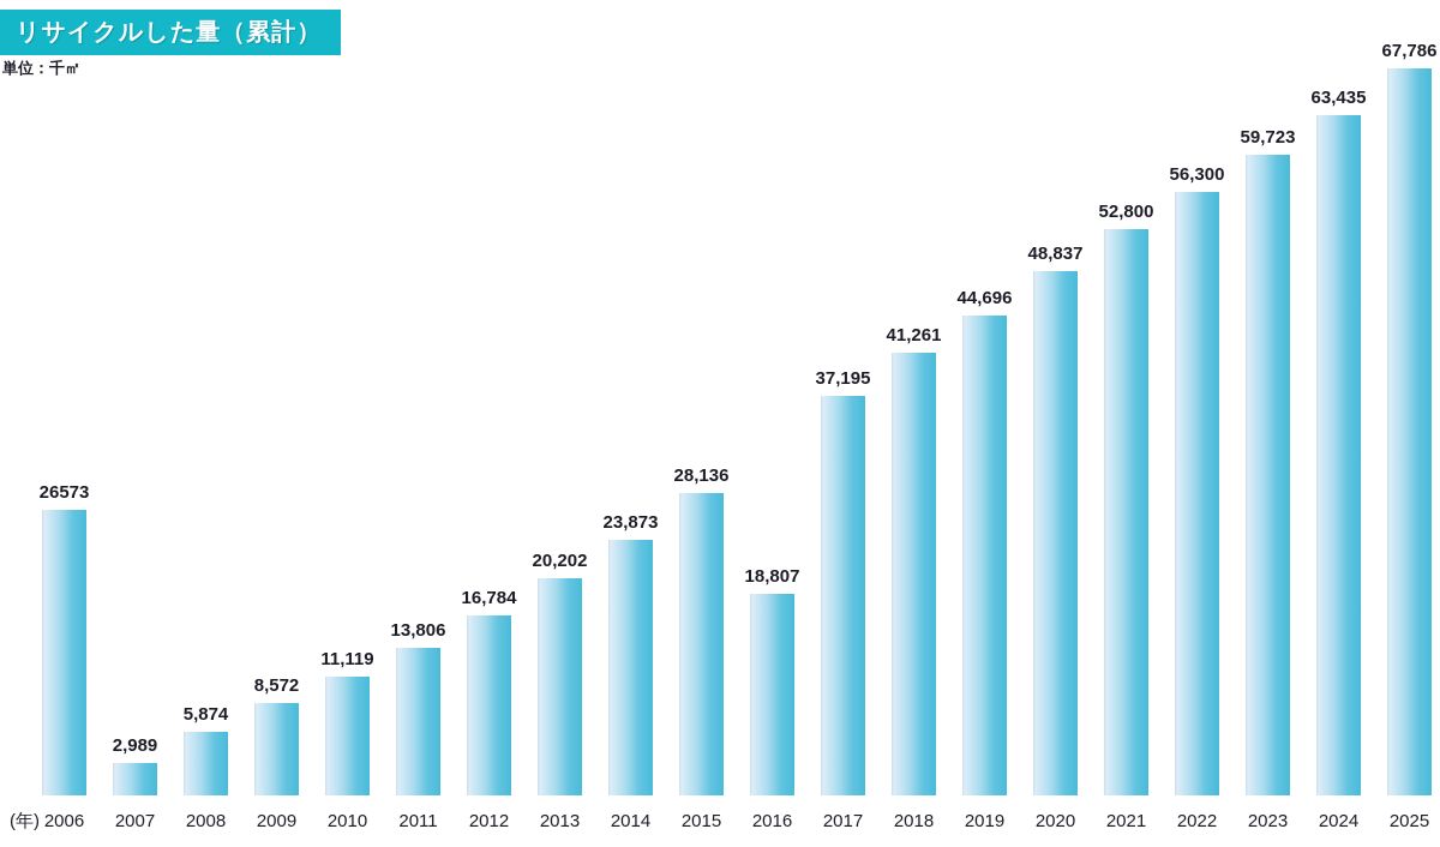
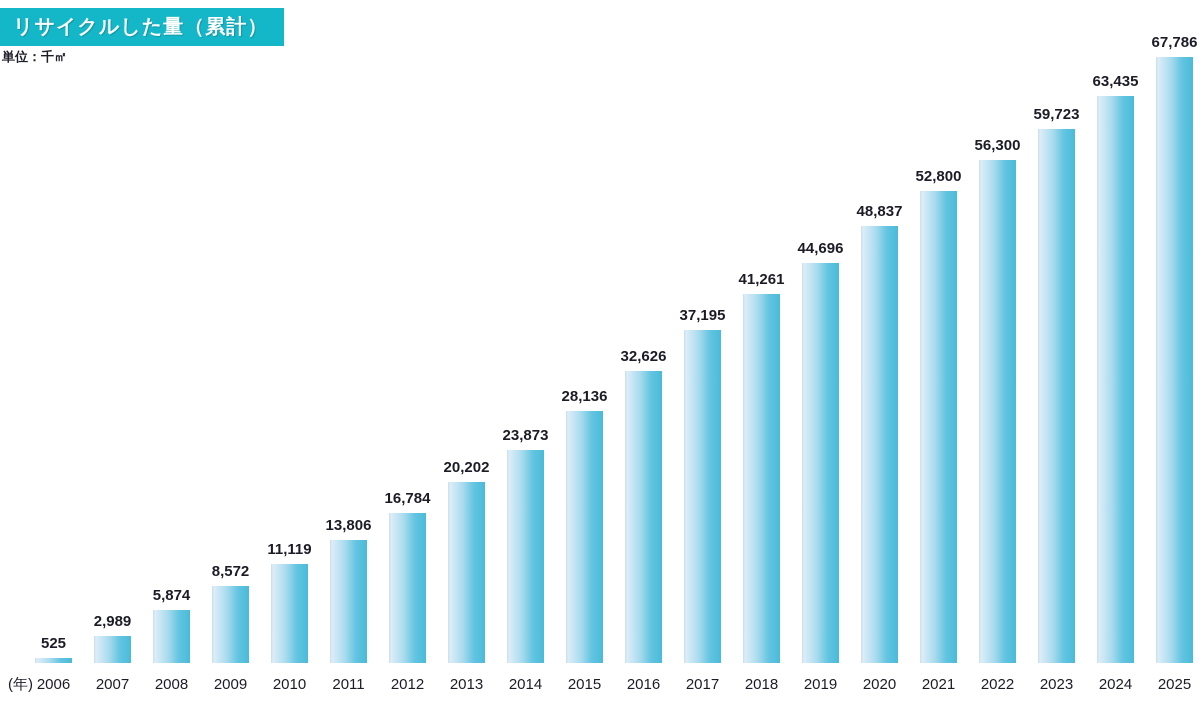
2006: 26573 -> 525
2016: 18,807 -> 32,626
